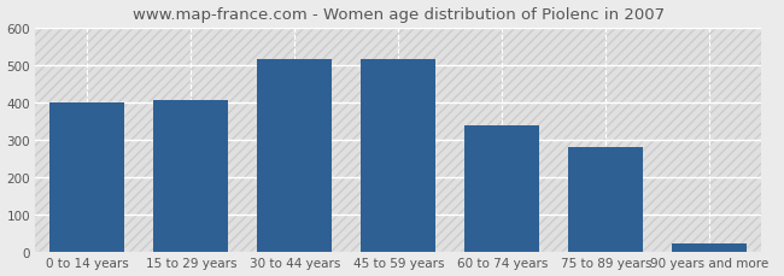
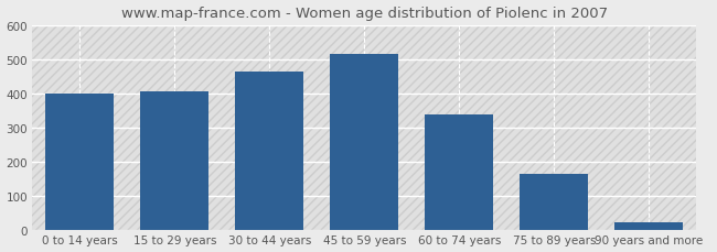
30 to 44 years: 515 -> 465
75 to 89 years: 280 -> 165
